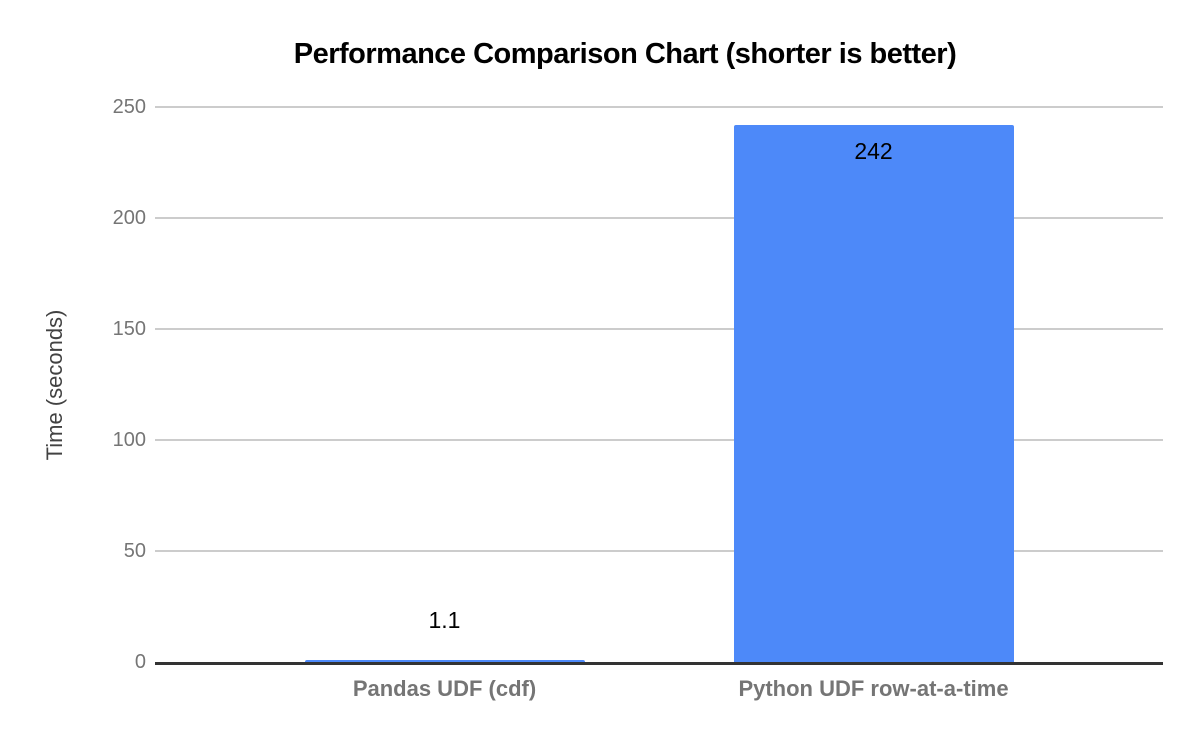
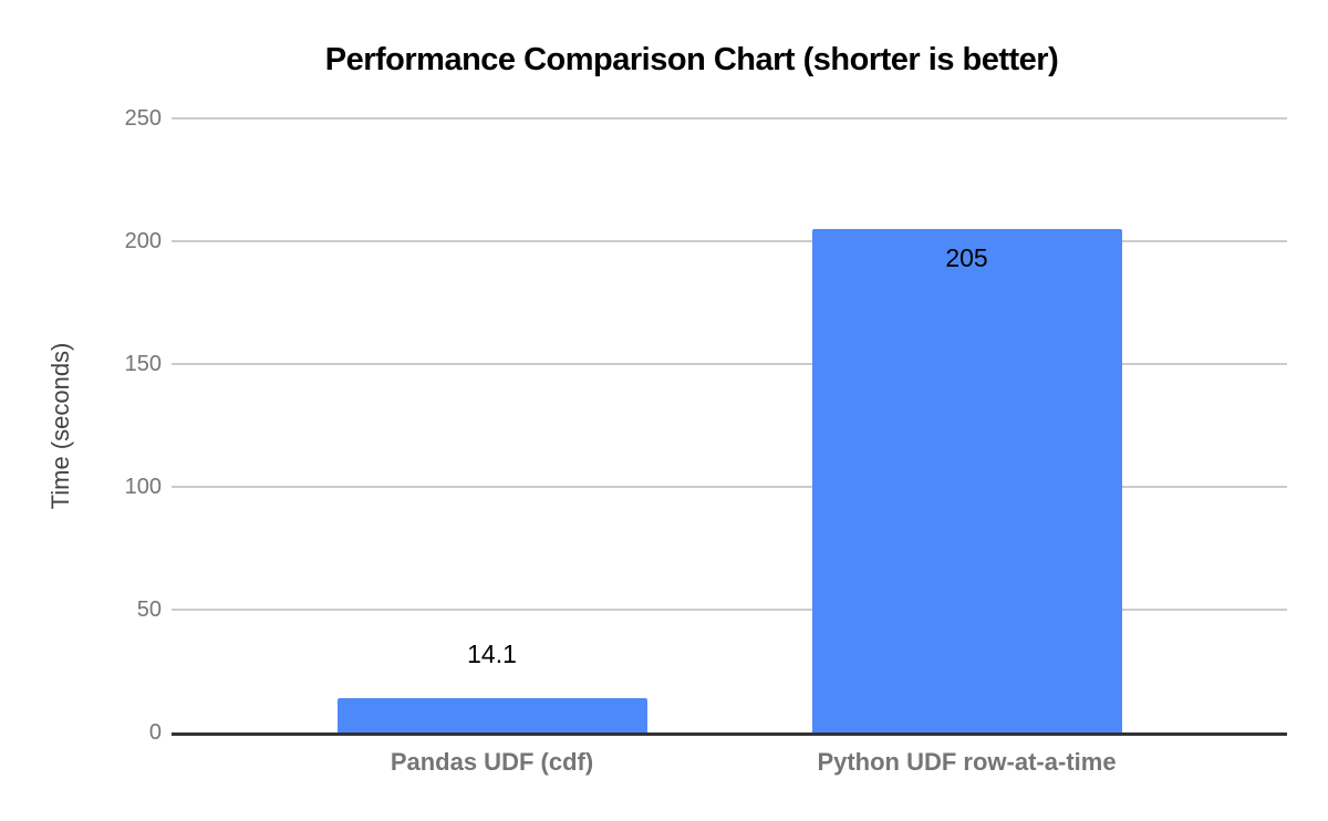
Pandas UDF (cdf): 1.1 -> 14.1
Python UDF row-at-a-time: 242 -> 205
